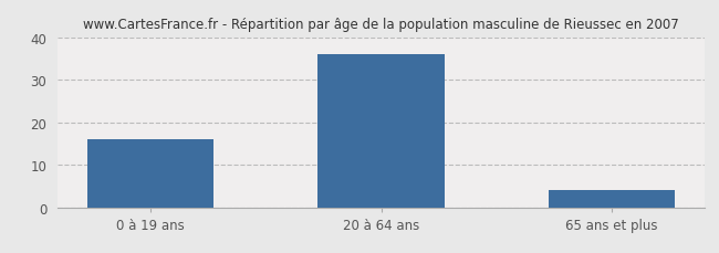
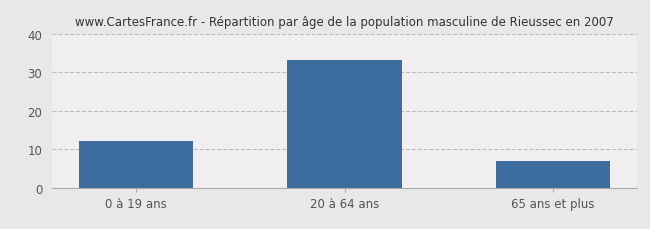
0 à 19 ans: 16 -> 12
20 à 64 ans: 36 -> 33
65 ans et plus: 4 -> 7
